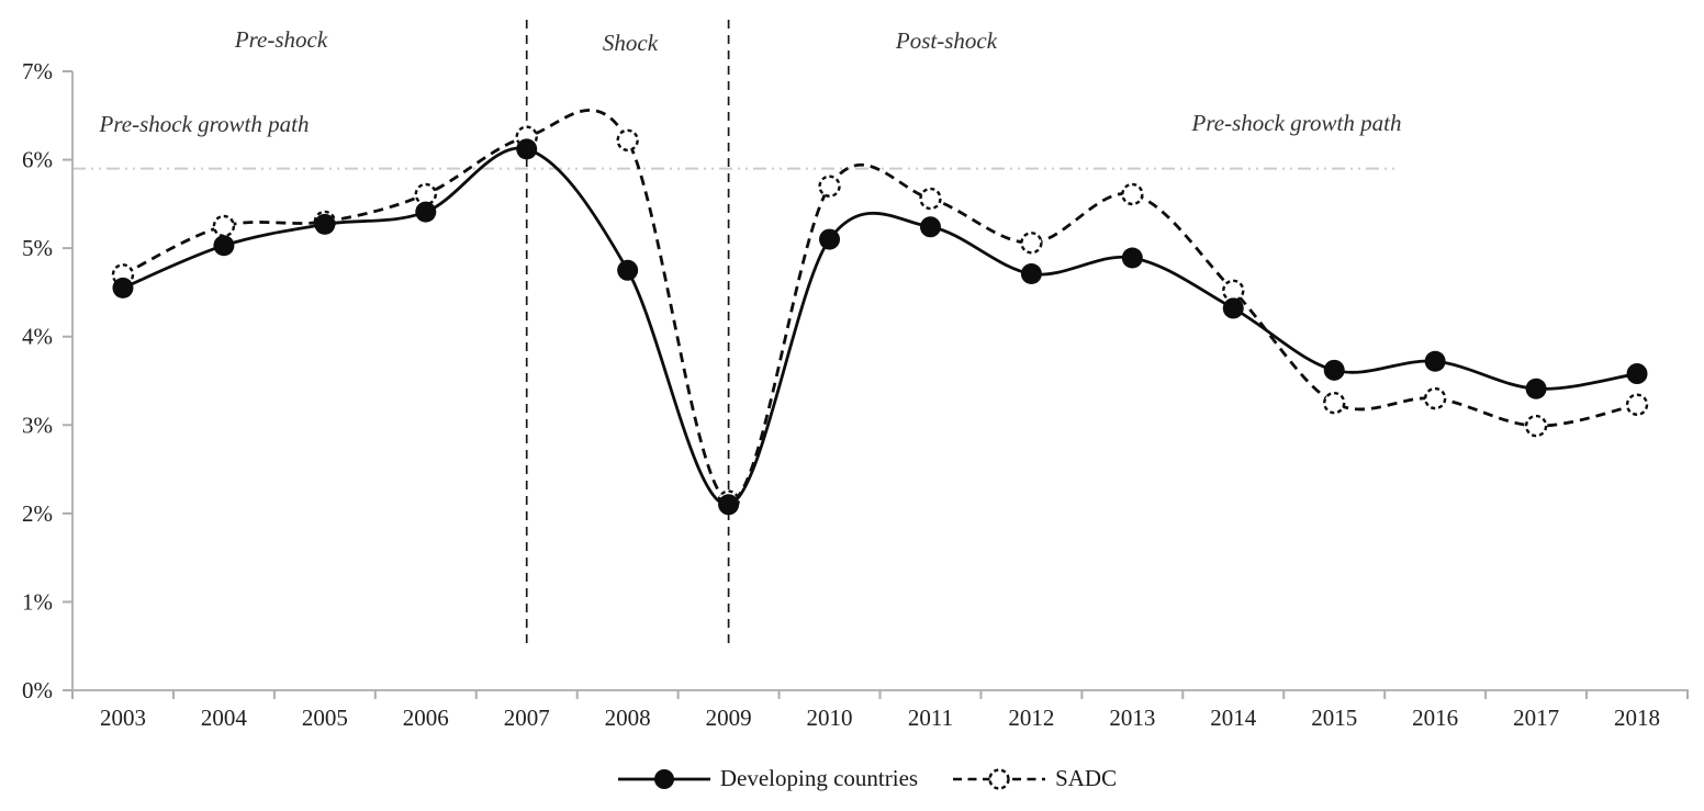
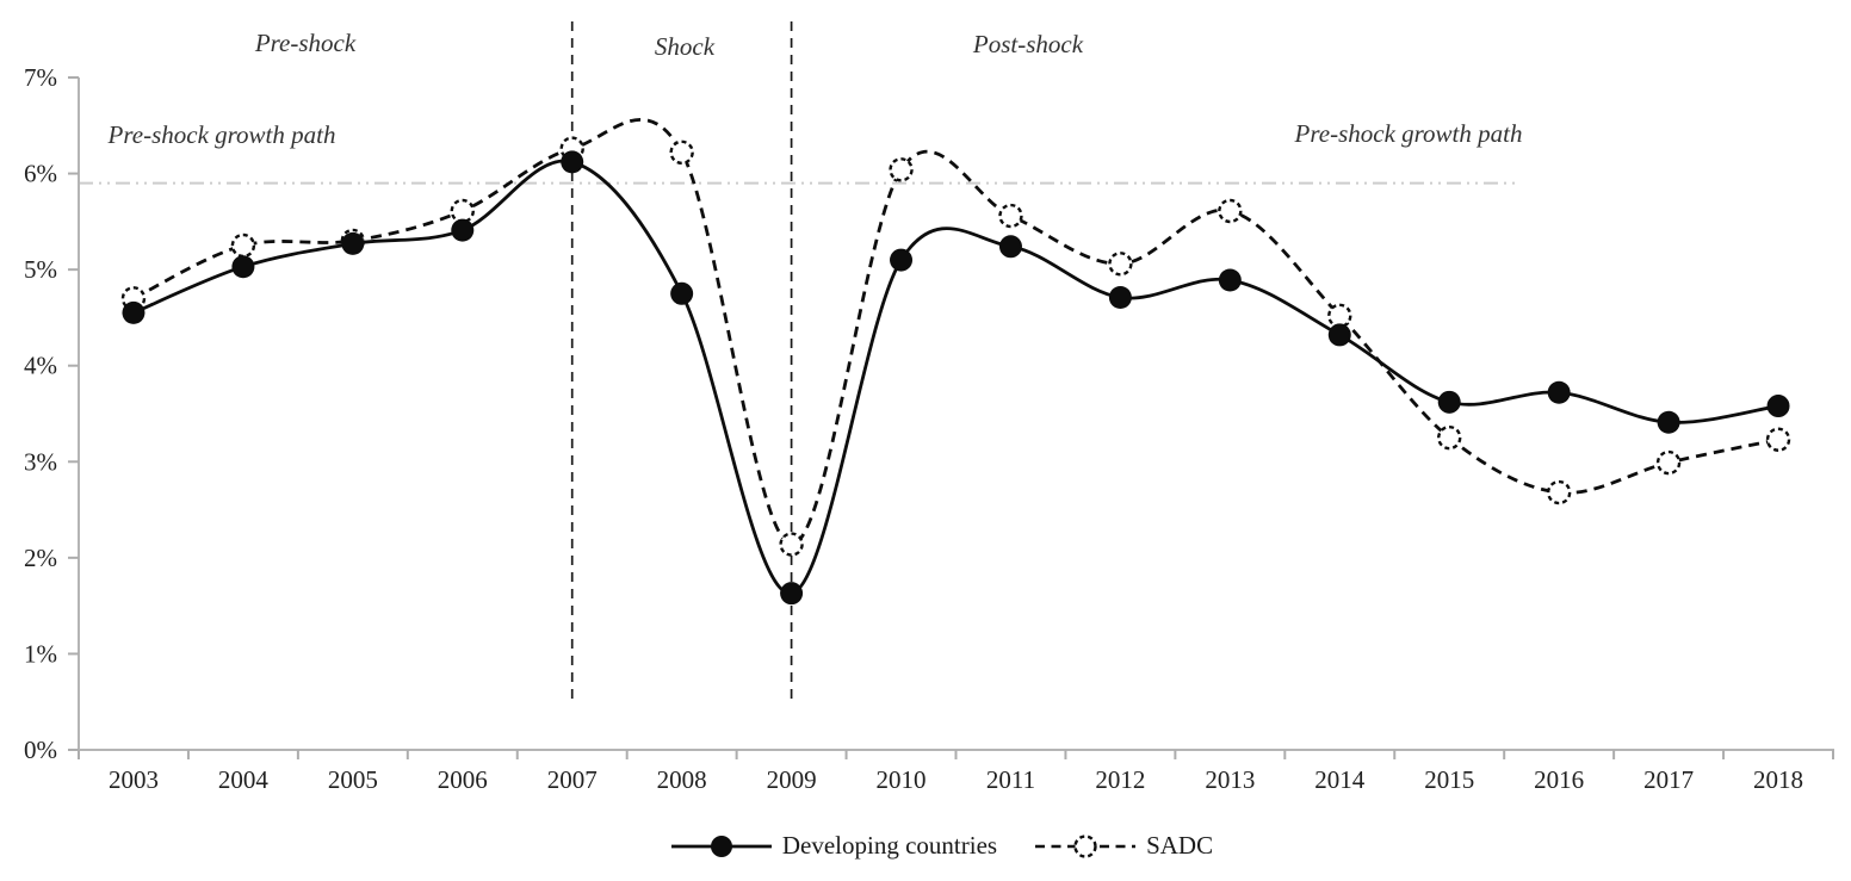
Developing countries/2009: 2.1% -> 1.6%
SADC/2010: 5.7% -> 6.0%
SADC/2016: 3.3% -> 2.7%
